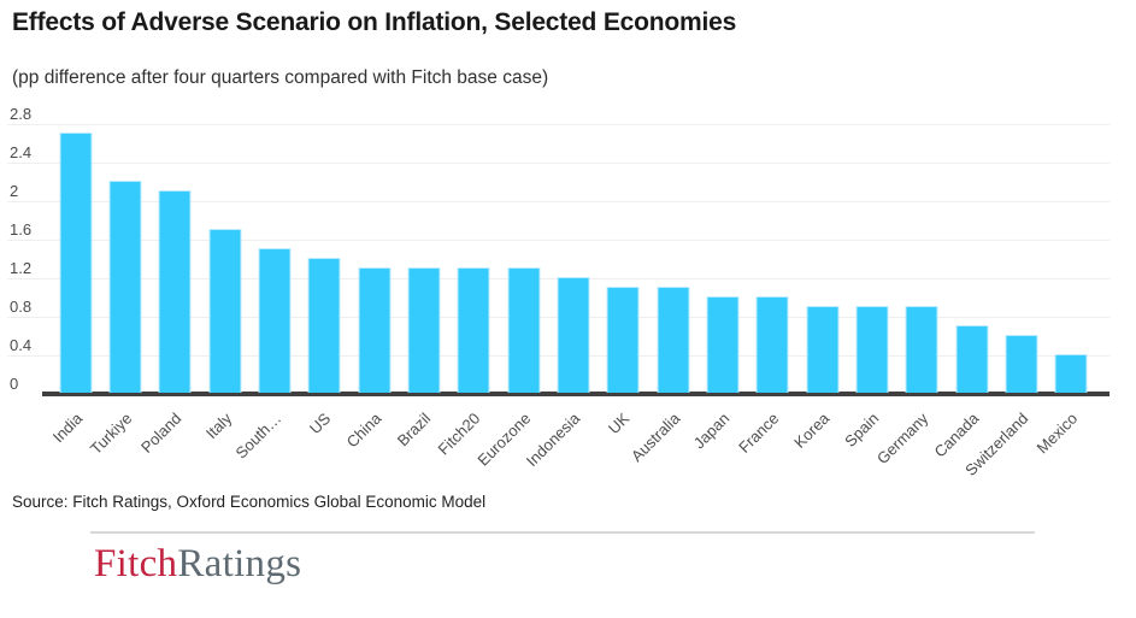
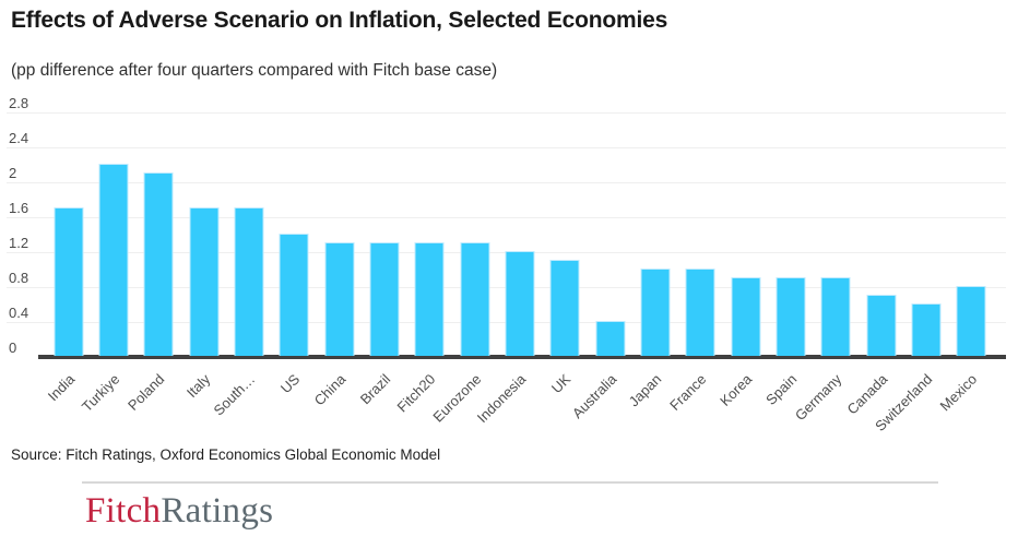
India: 2.7 -> 1.7
South…: 1.5 -> 1.7
Australia: 1.1 -> 0.4
Mexico: 0.4 -> 0.8
